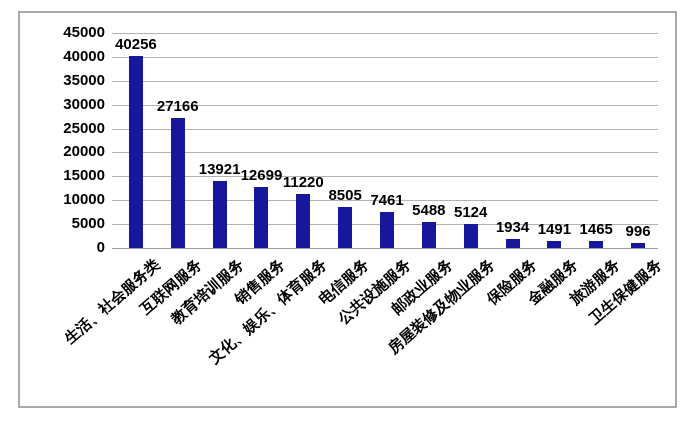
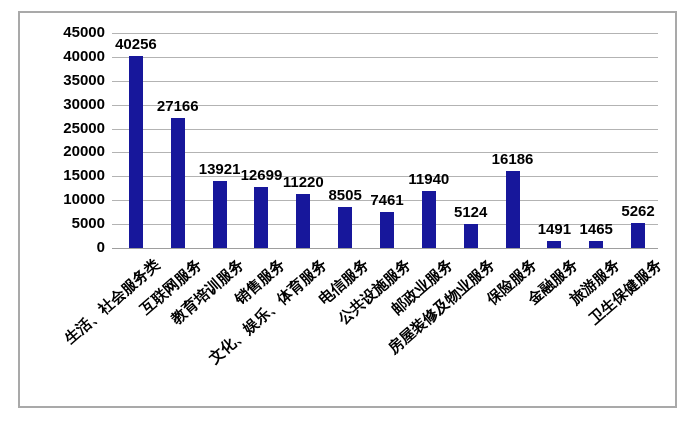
邮政业服务: 5488 -> 11940
保险服务: 1934 -> 16186
卫生保健服务: 996 -> 5262
